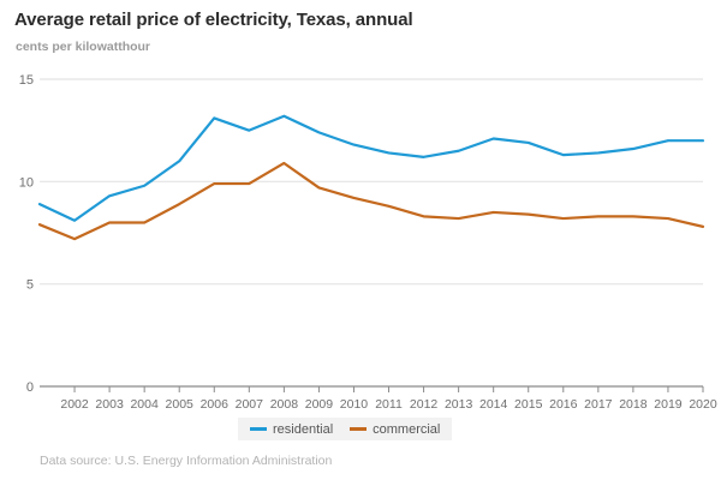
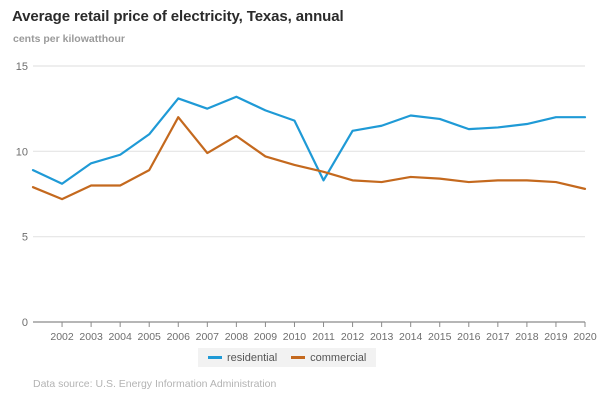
commercial/2006: 9.9 -> 12.0
residential/2011: 11.4 -> 8.3
